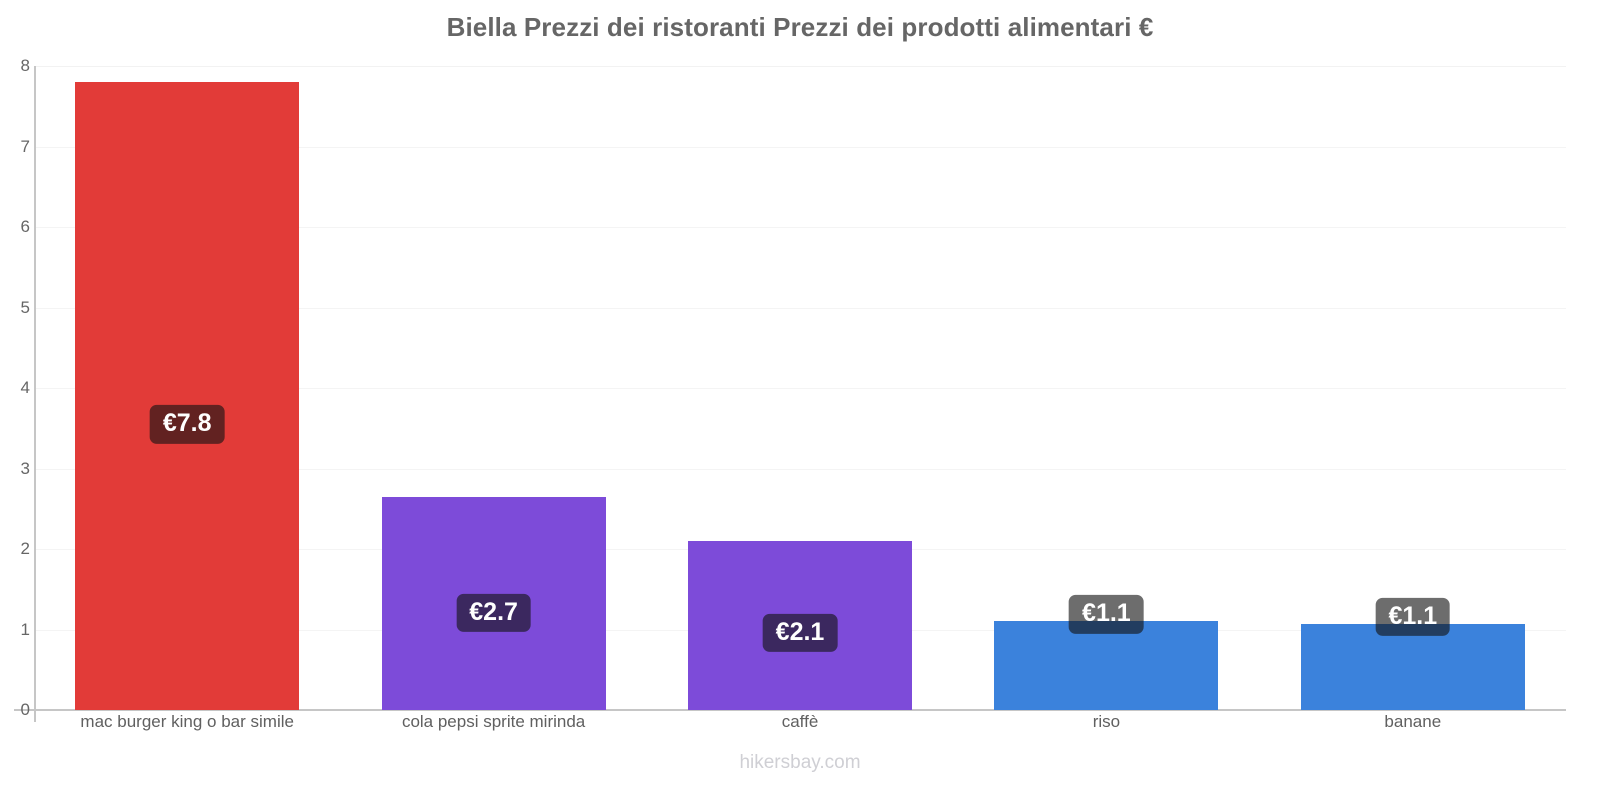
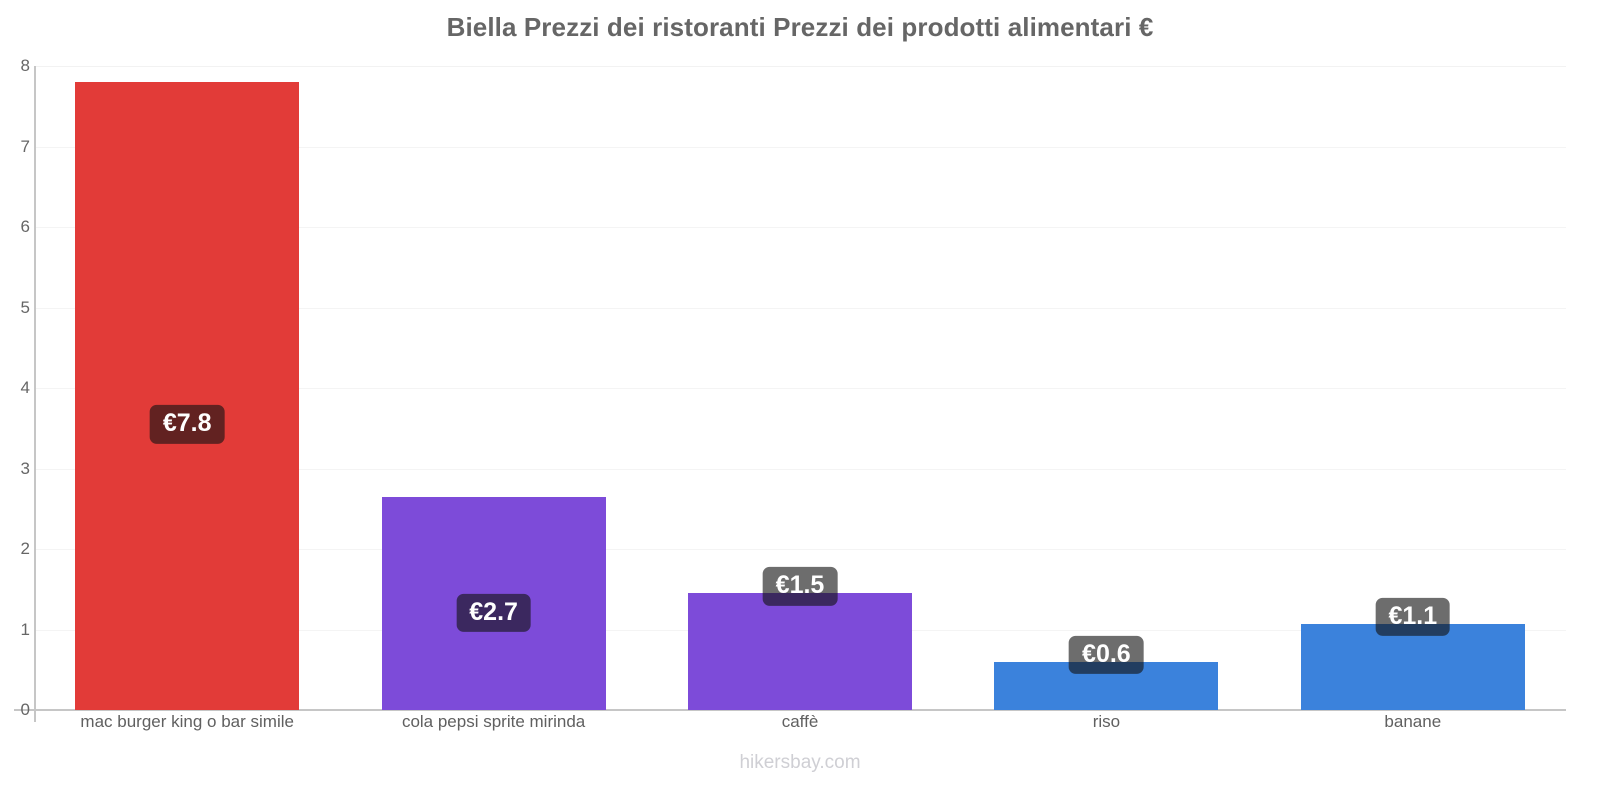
caffè: €2.1 -> €1.5
riso: €1.1 -> €0.6
